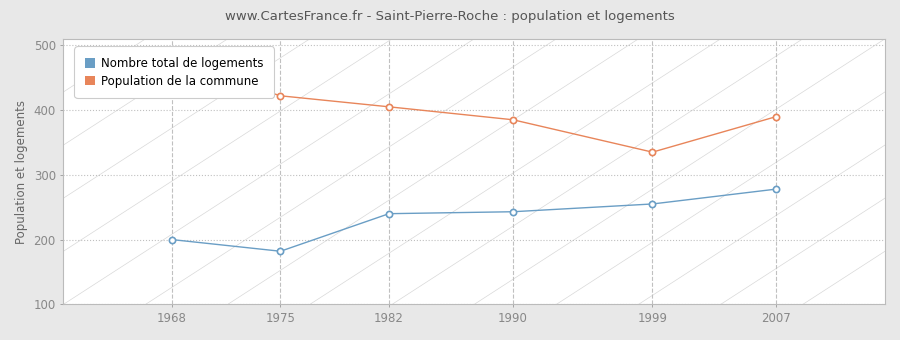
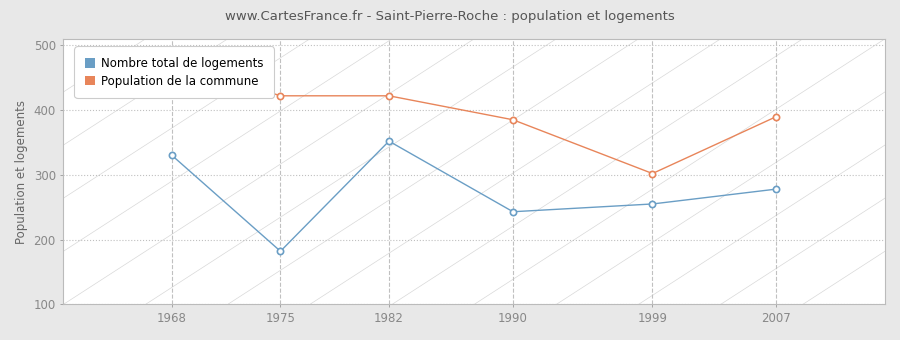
Nombre total de logements/1968: 200 -> 330
Nombre total de logements/1982: 240 -> 352
Population de la commune/1982: 405 -> 422
Population de la commune/1999: 335 -> 302
